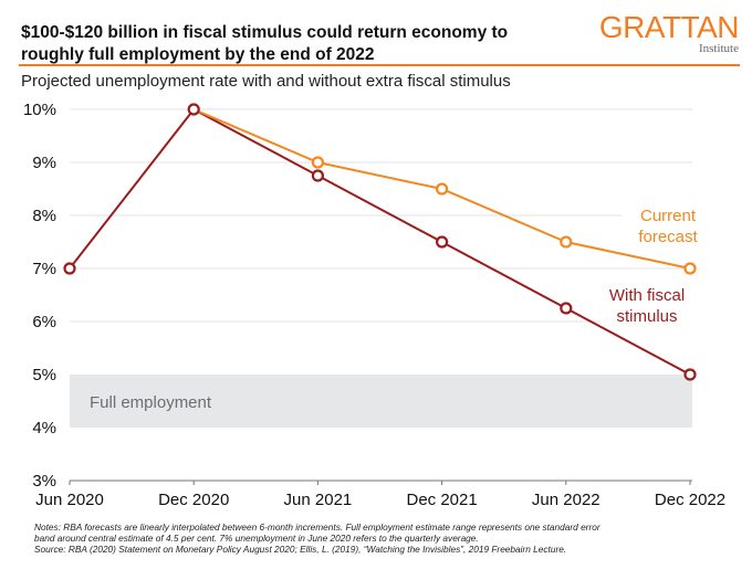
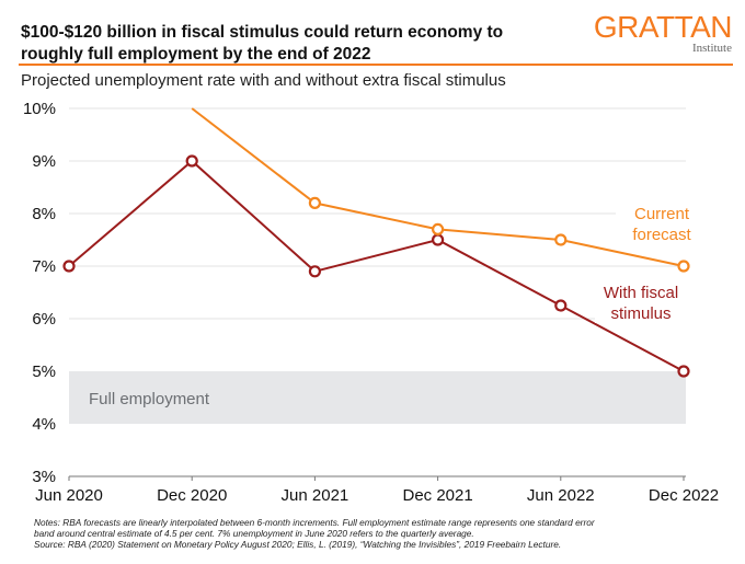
With fiscal stimulus/Dec 2020: 10.0% -> 9.0%
Current forecast/Jun 2021: 9.0% -> 8.2%
With fiscal stimulus/Jun 2021: 8.8% -> 6.9%
Current forecast/Dec 2021: 8.5% -> 7.7%
